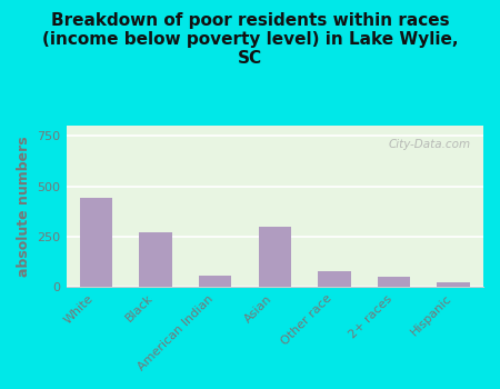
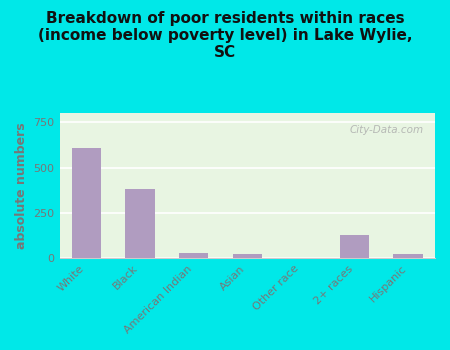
White: 440 -> 610
Black: 270 -> 380
American Indian: 60 -> 30
Asian: 300 -> 20
Other race: 80 -> 0
2+ races: 50 -> 130
